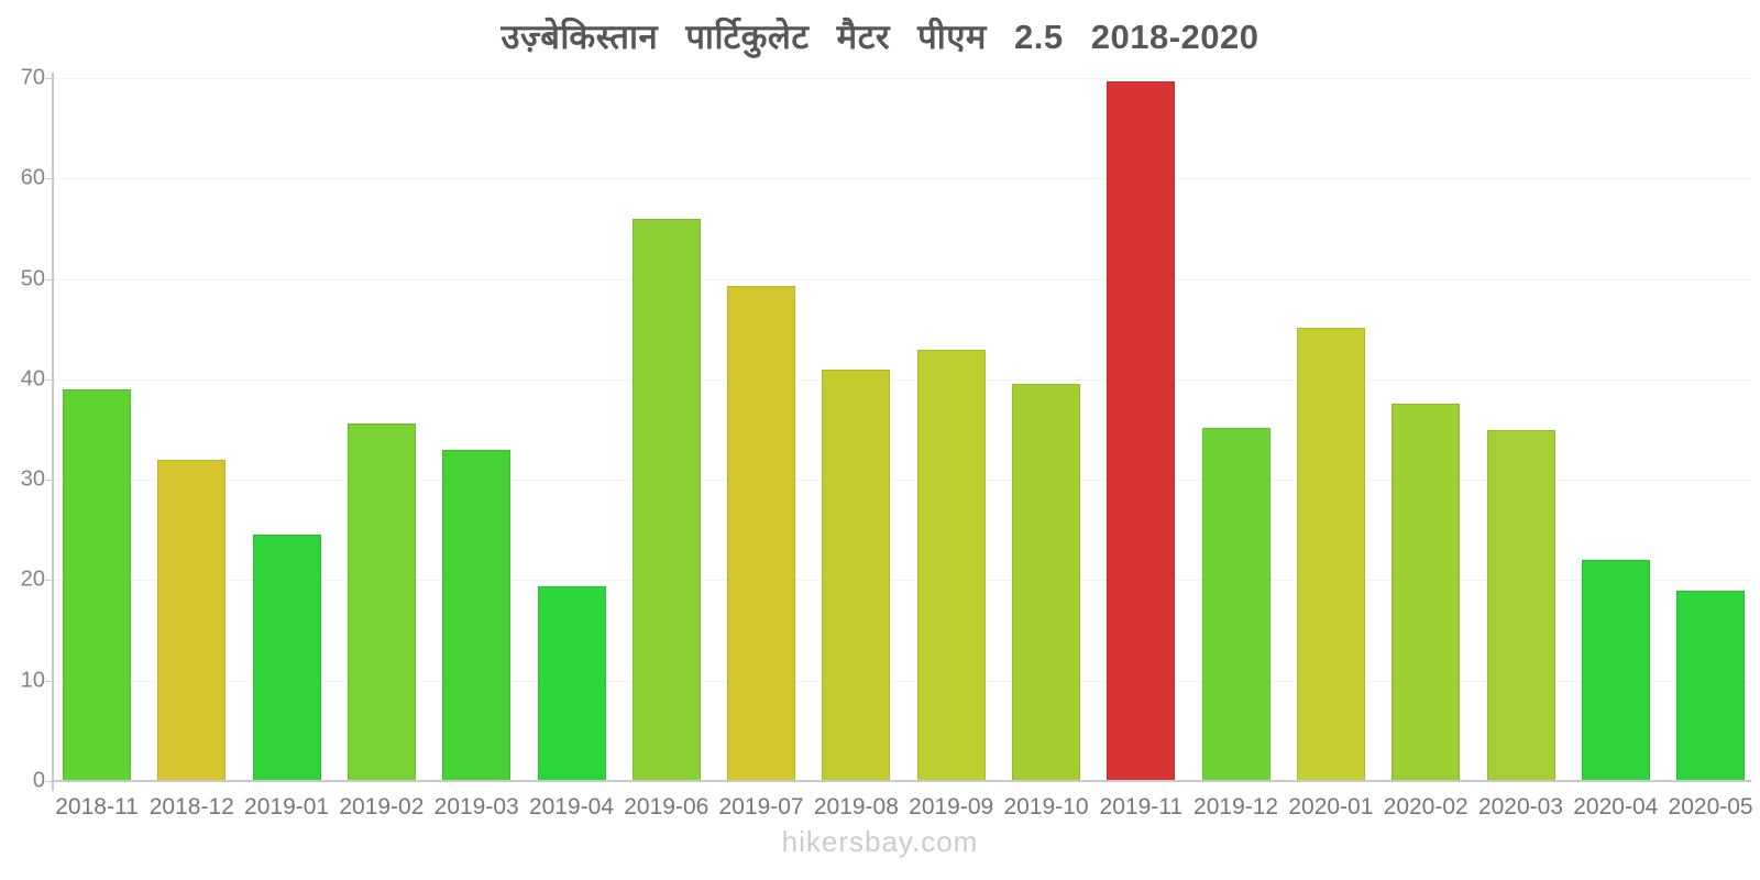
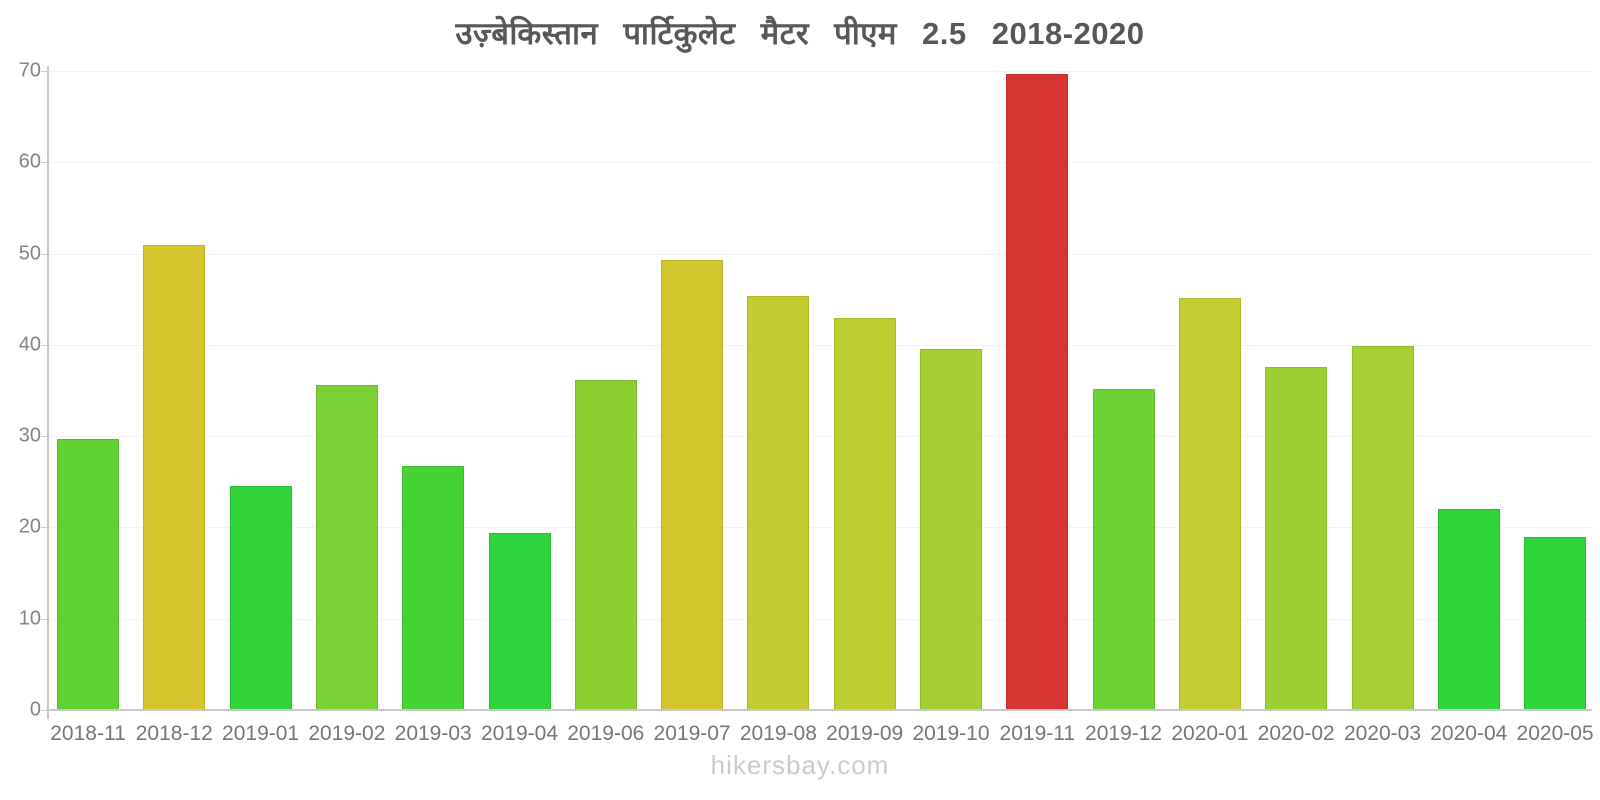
2018-11: 39 -> 30
2018-12: 32 -> 51
2019-03: 33 -> 27
2019-06: 56 -> 36
2019-08: 41 -> 45
2020-03: 35 -> 40
